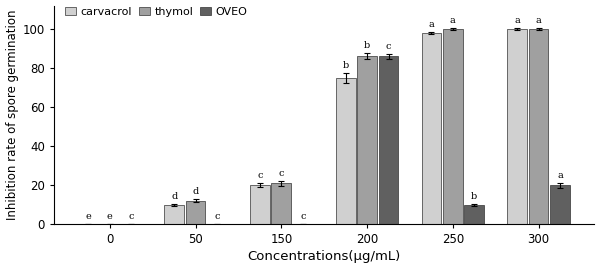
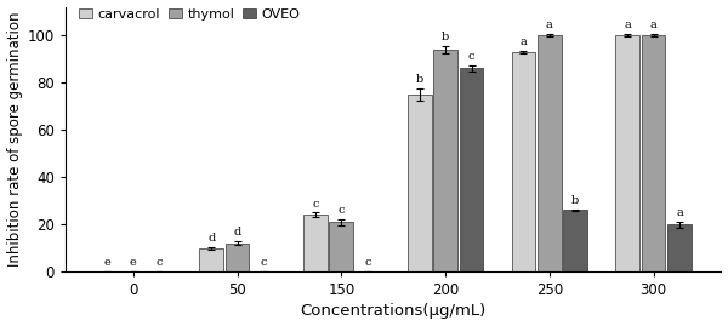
carvacrol/150: 20 -> 24
thymol/200: 86 -> 94
carvacrol/250: 98 -> 93
OVEO/250: 10 -> 26
